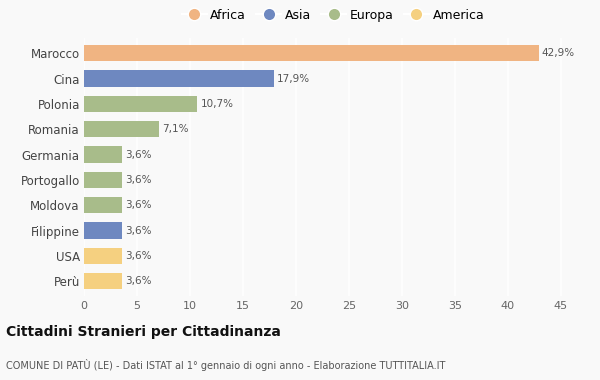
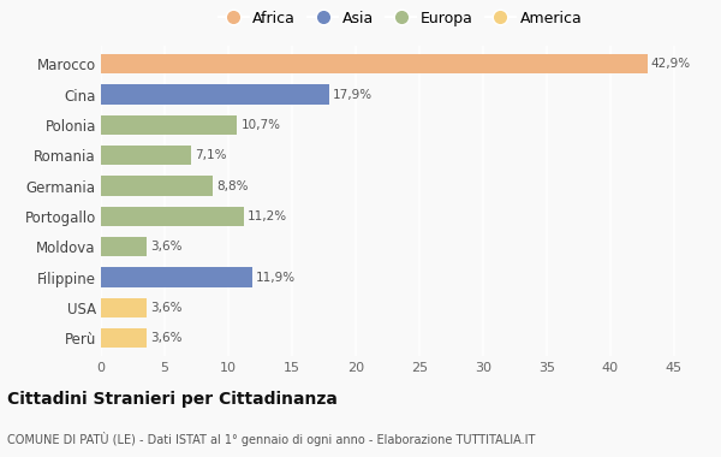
Germania: 3,6% -> 8,8%
Portogallo: 3,6% -> 11,2%
Filippine: 3,6% -> 11,9%
